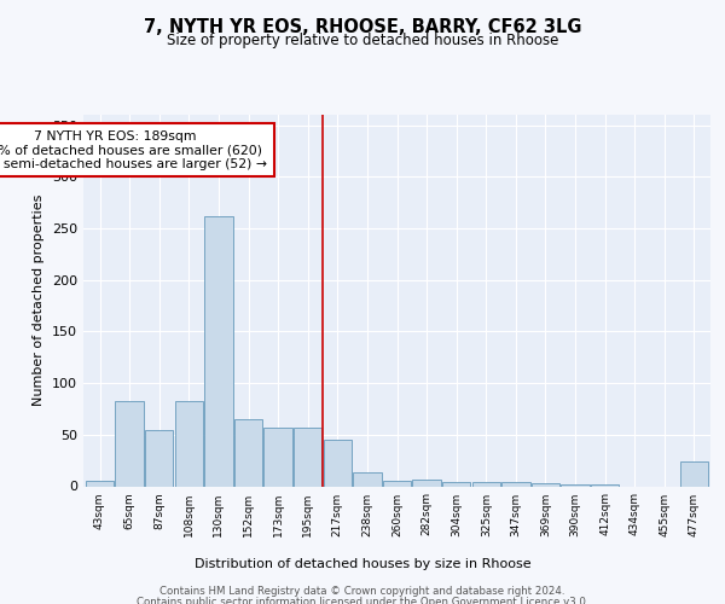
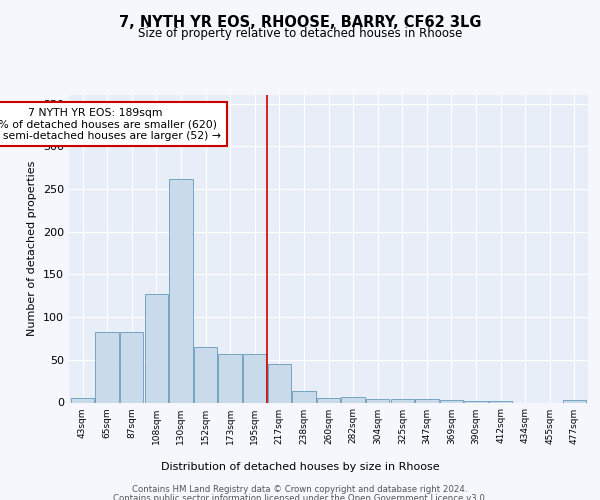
87sqm: 54 -> 82
108sqm: 82 -> 127
477sqm: 24 -> 3
